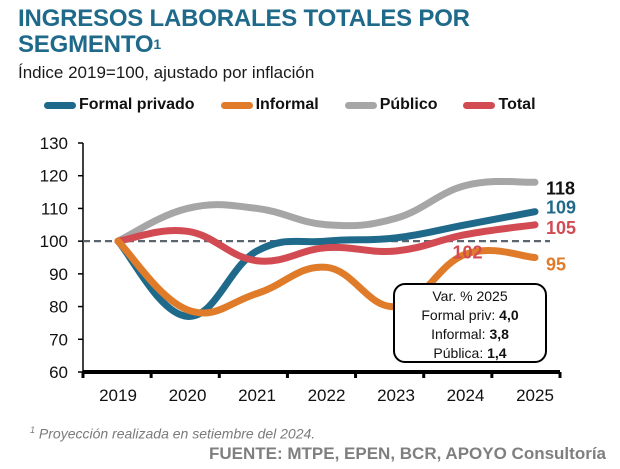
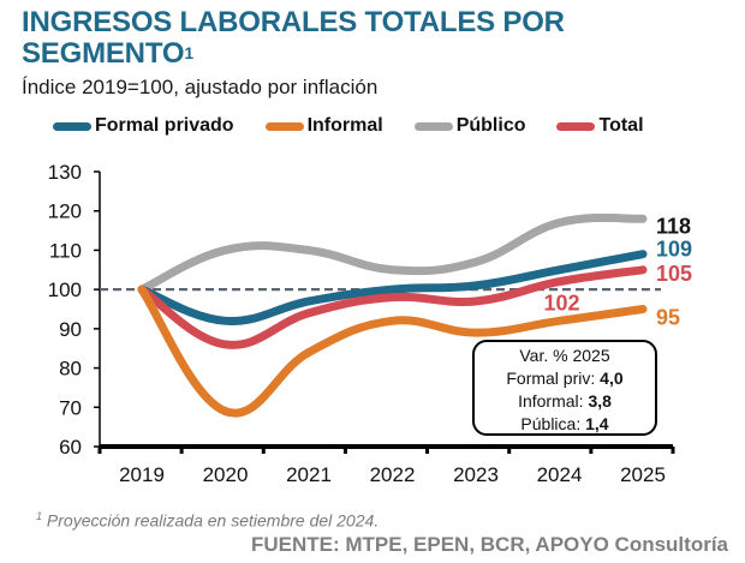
Formal privado/2020: 77 -> 92
Informal/2020: 79 -> 69
Total/2020: 103 -> 86
Informal/2023: 80 -> 89
Informal/2024: 96 -> 92
